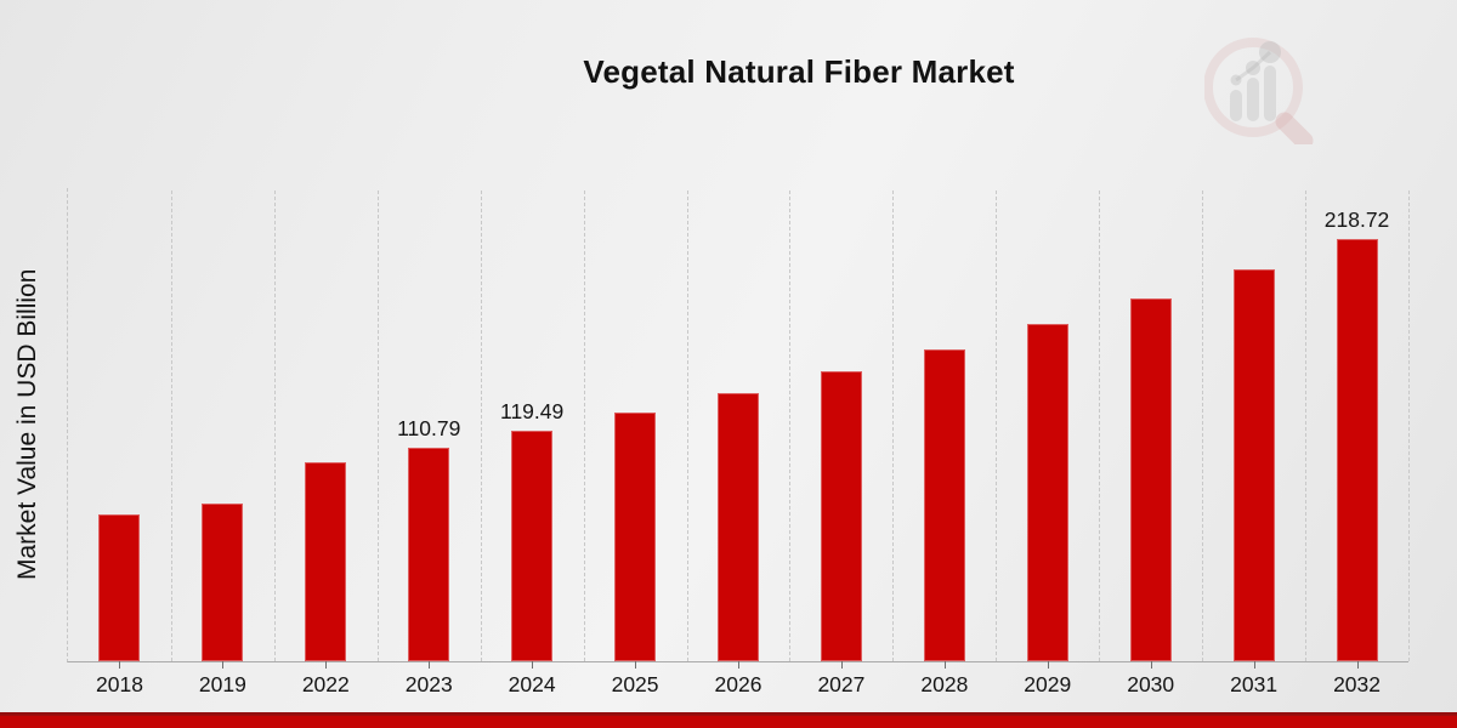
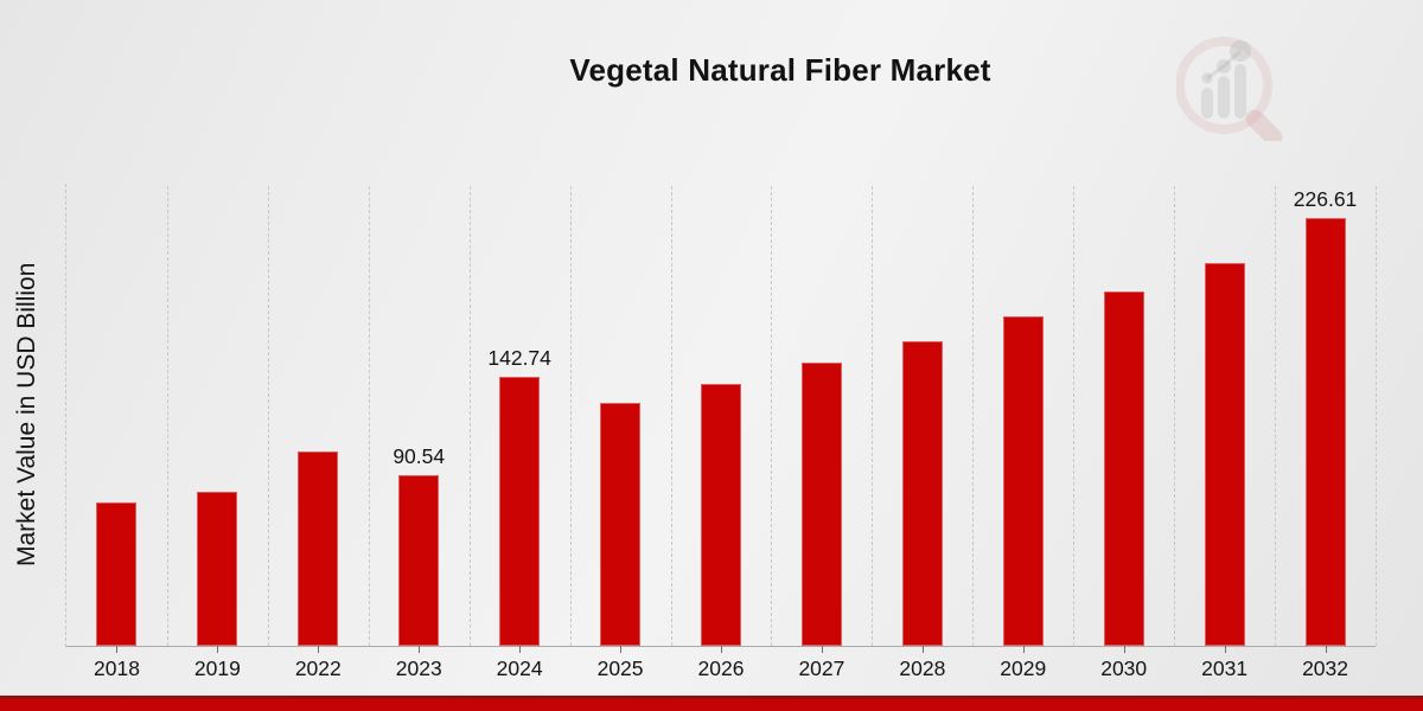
2023: 110.79 -> 90.54
2024: 119.49 -> 142.74
2032: 218.72 -> 226.61
